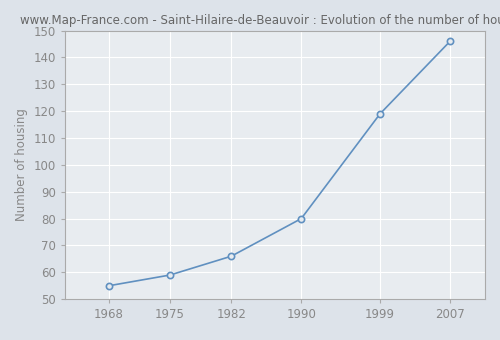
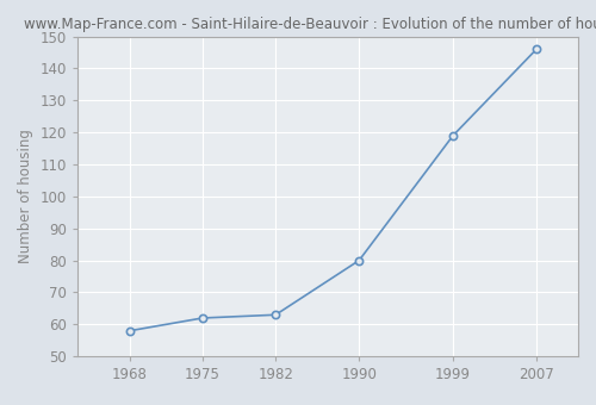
1968: 55 -> 58
1975: 59 -> 62
1982: 66 -> 63
